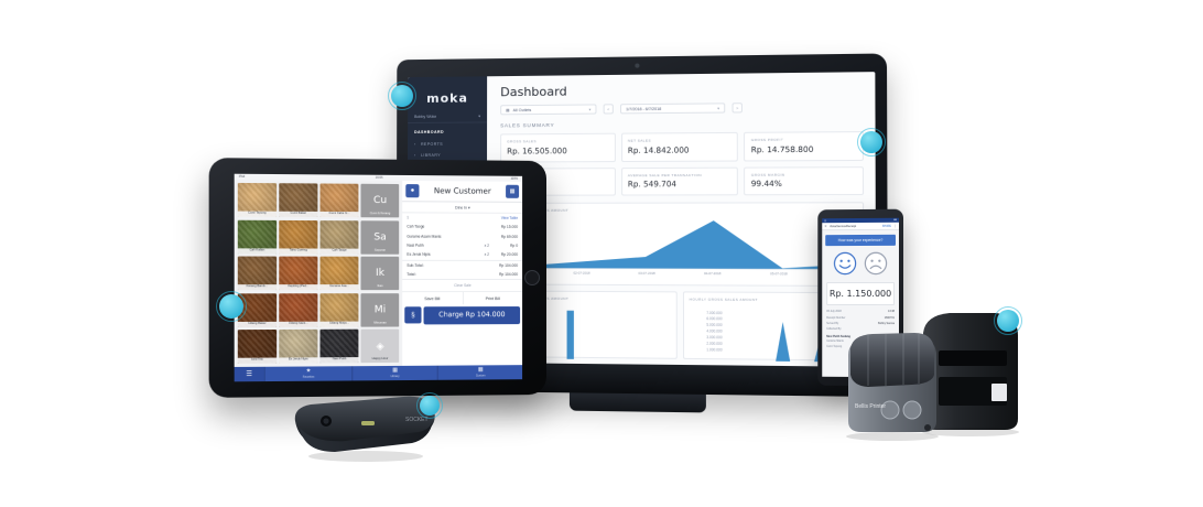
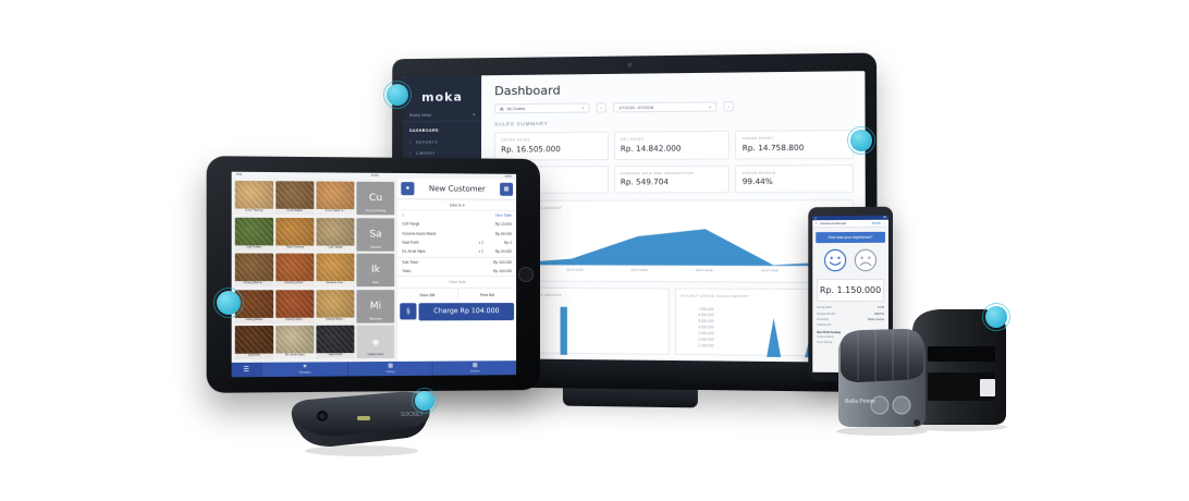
03-07-2018: 2000000 -> 4000000
04-07-2018: 6000000 -> 5000000
